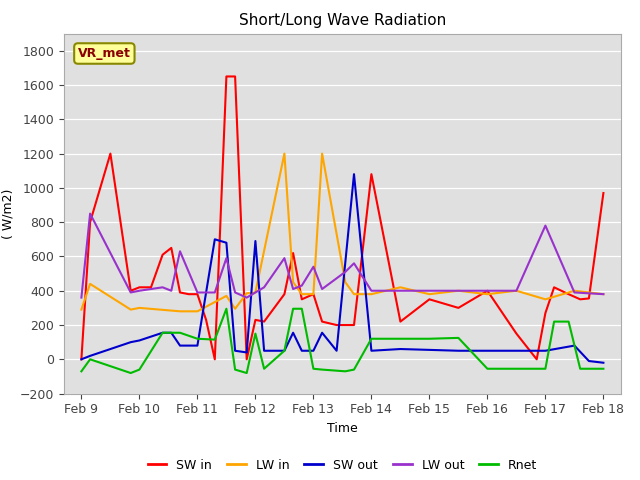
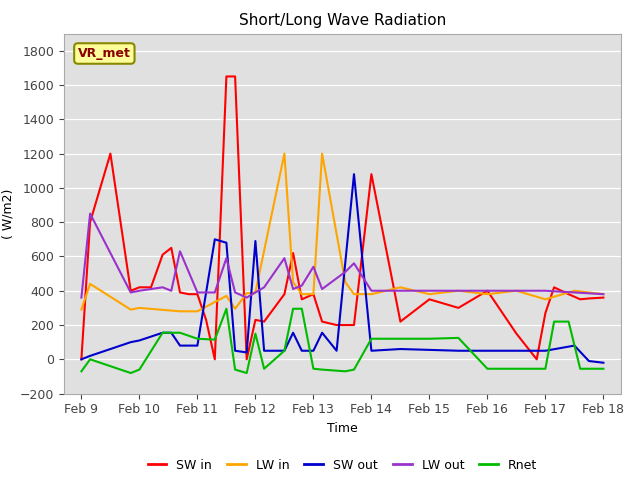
LW out/Feb 17: 780 -> 400
SW in/Feb 18: 970 -> 360
